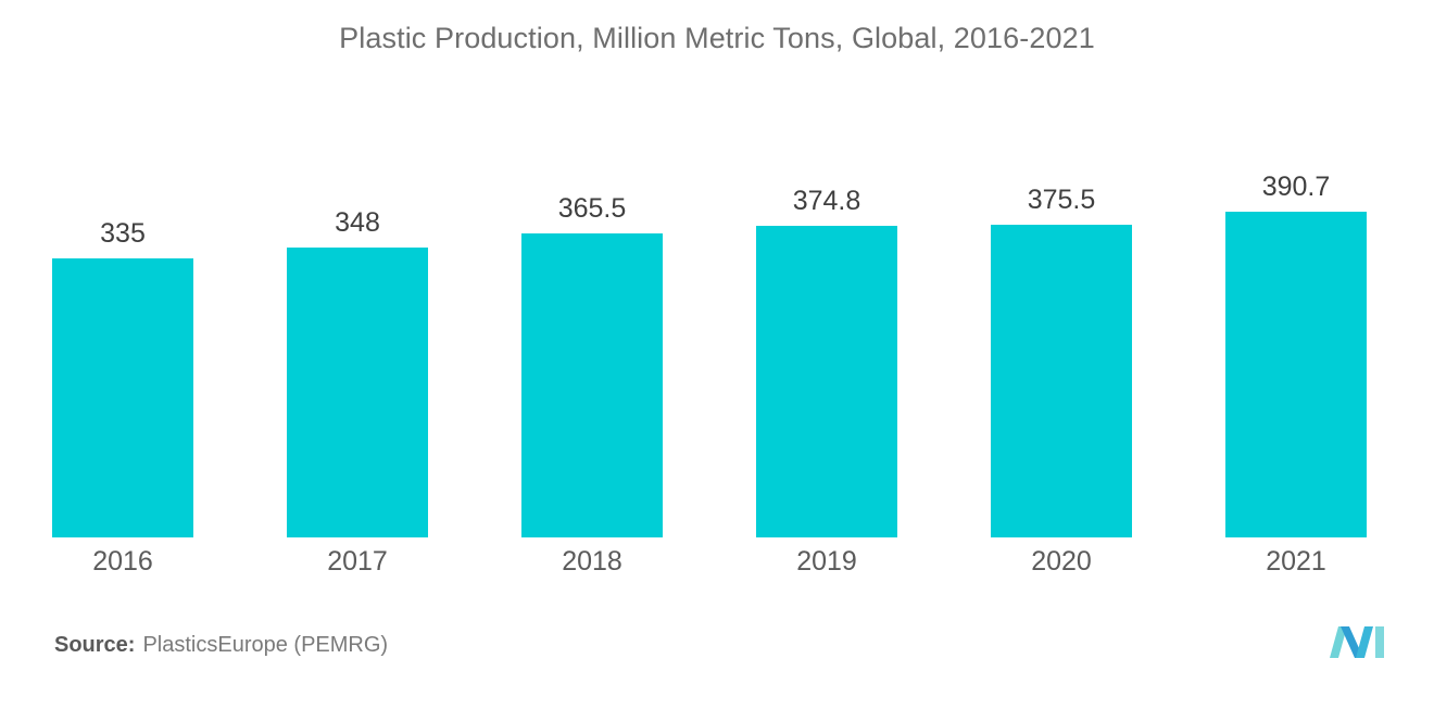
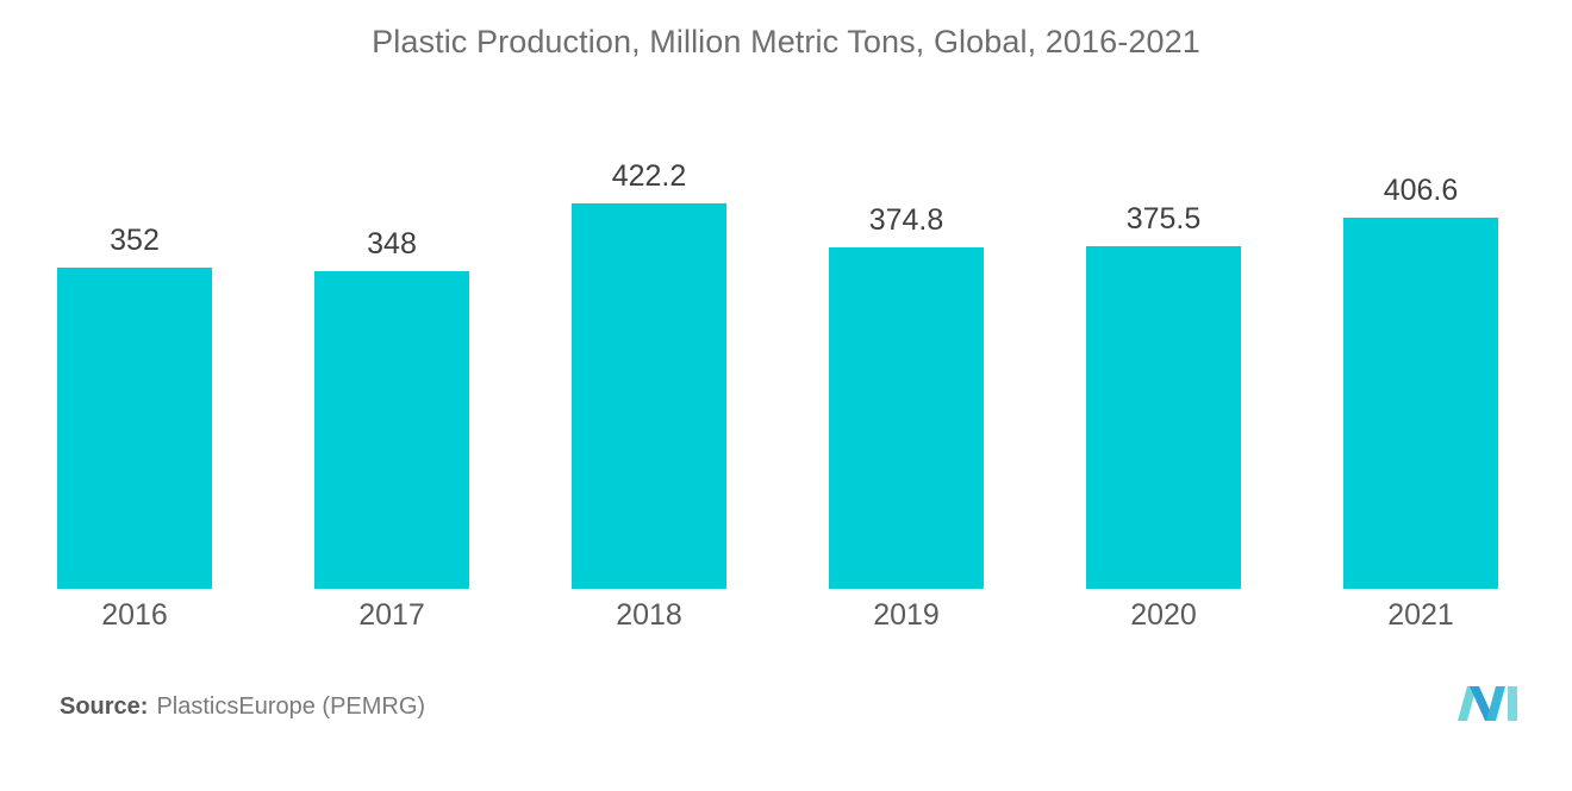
2016: 335 -> 352
2018: 365.5 -> 422.2
2021: 390.7 -> 406.6
